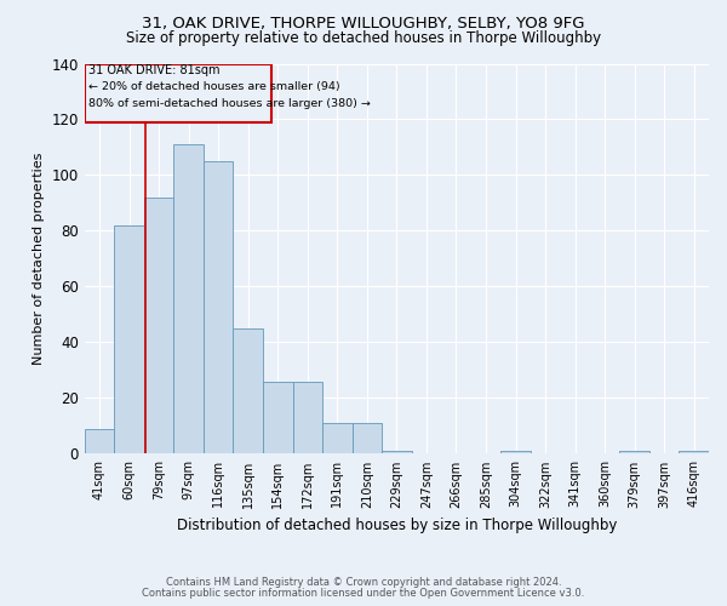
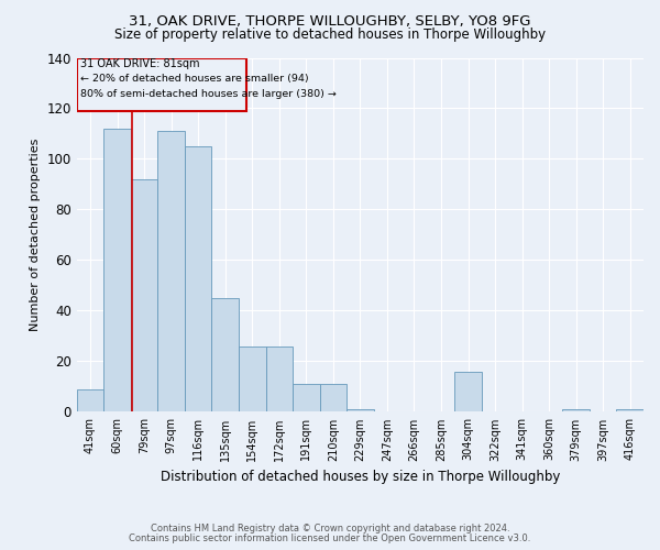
60sqm: 82 -> 112
304sqm: 1 -> 16
